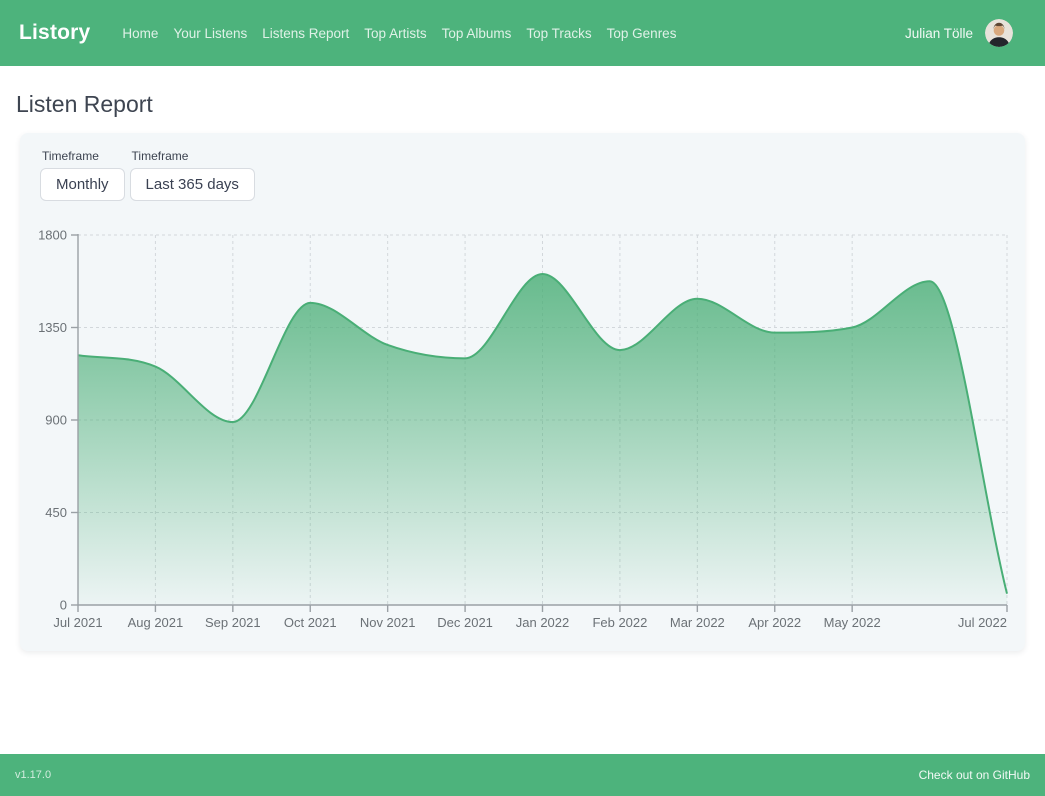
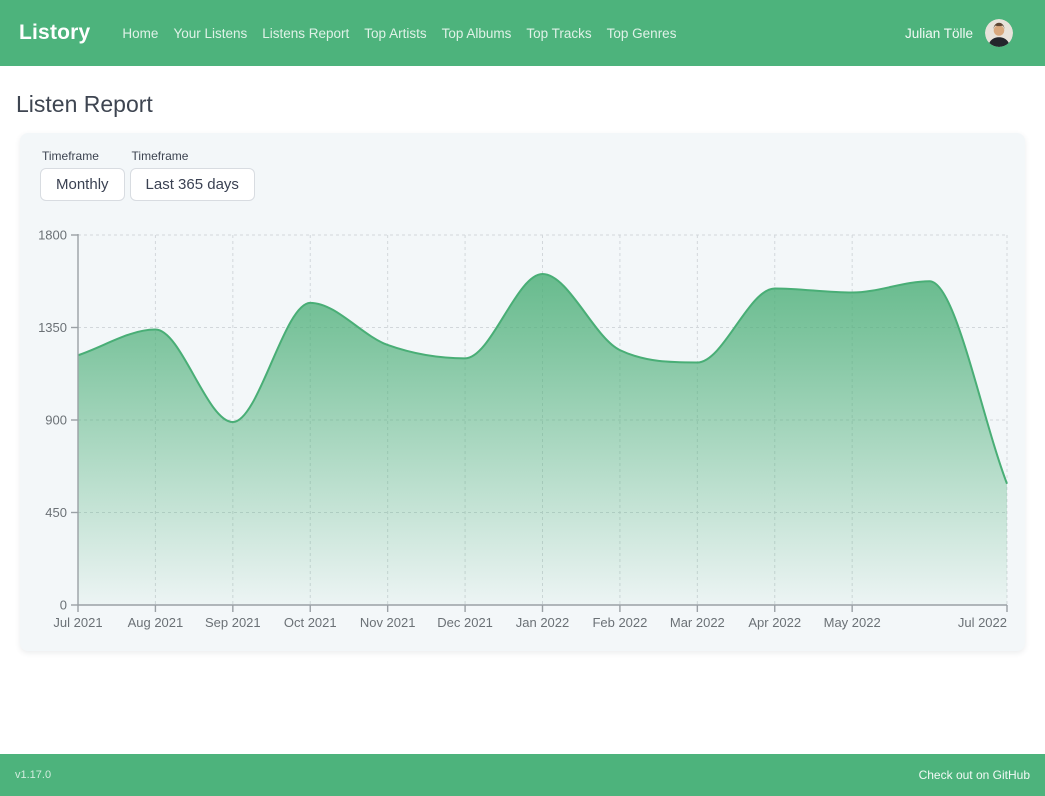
Aug 2021: 1160 -> 1340
Mar 2022: 1490 -> 1180
Apr 2022: 1320 -> 1540
May 2022: 1350 -> 1520
Jul 2022: 60 -> 590
